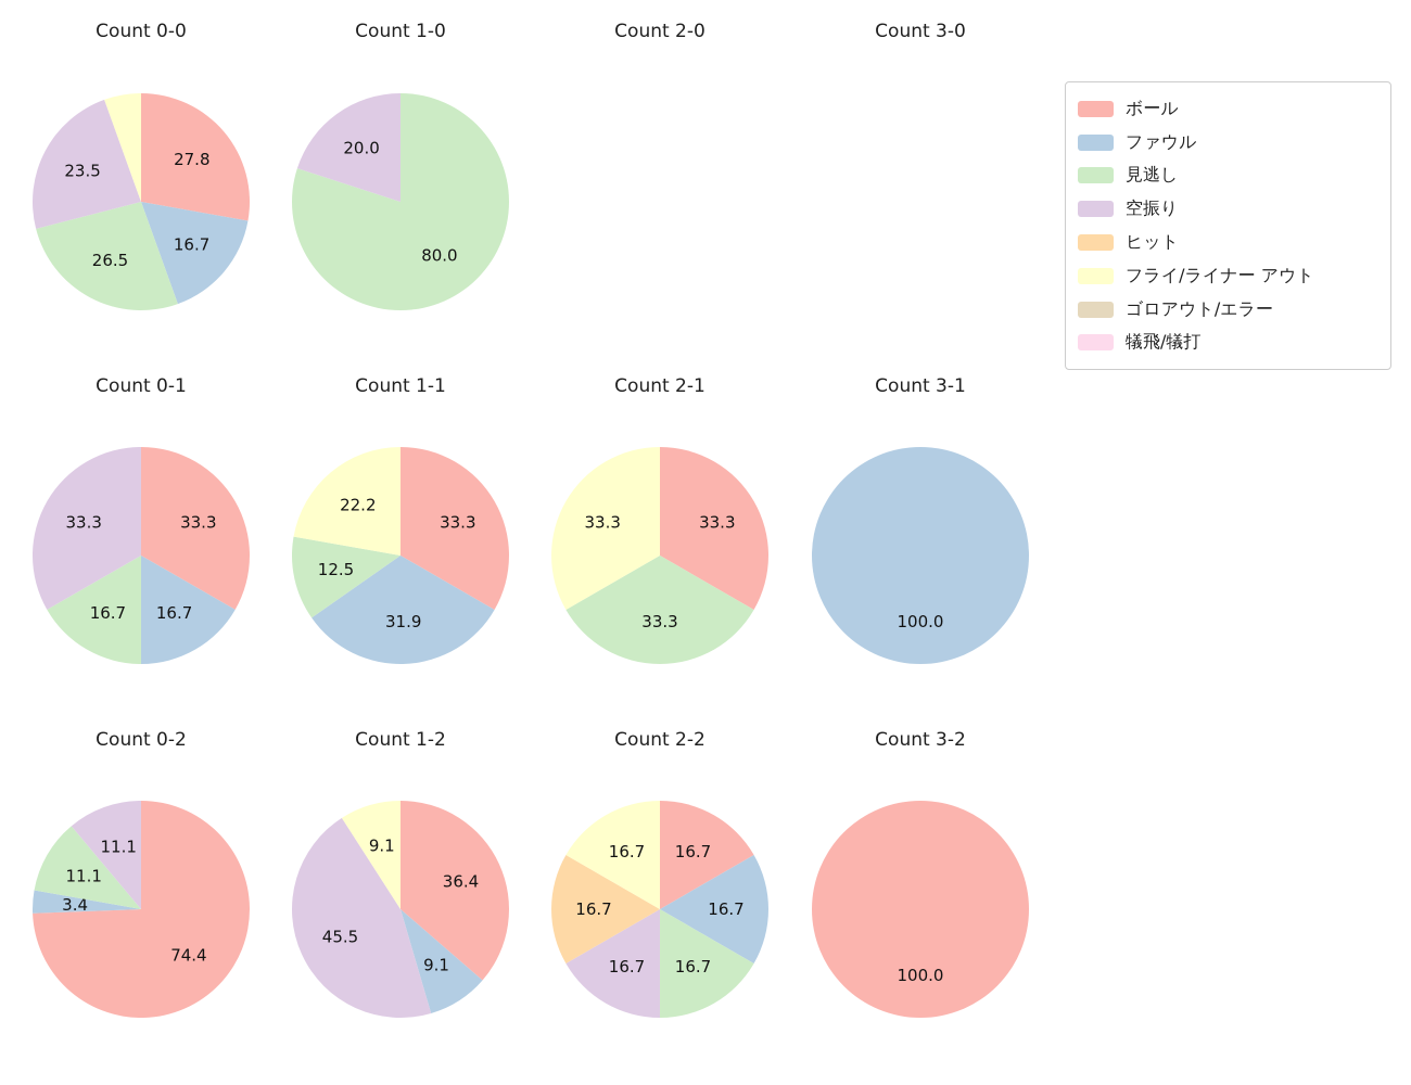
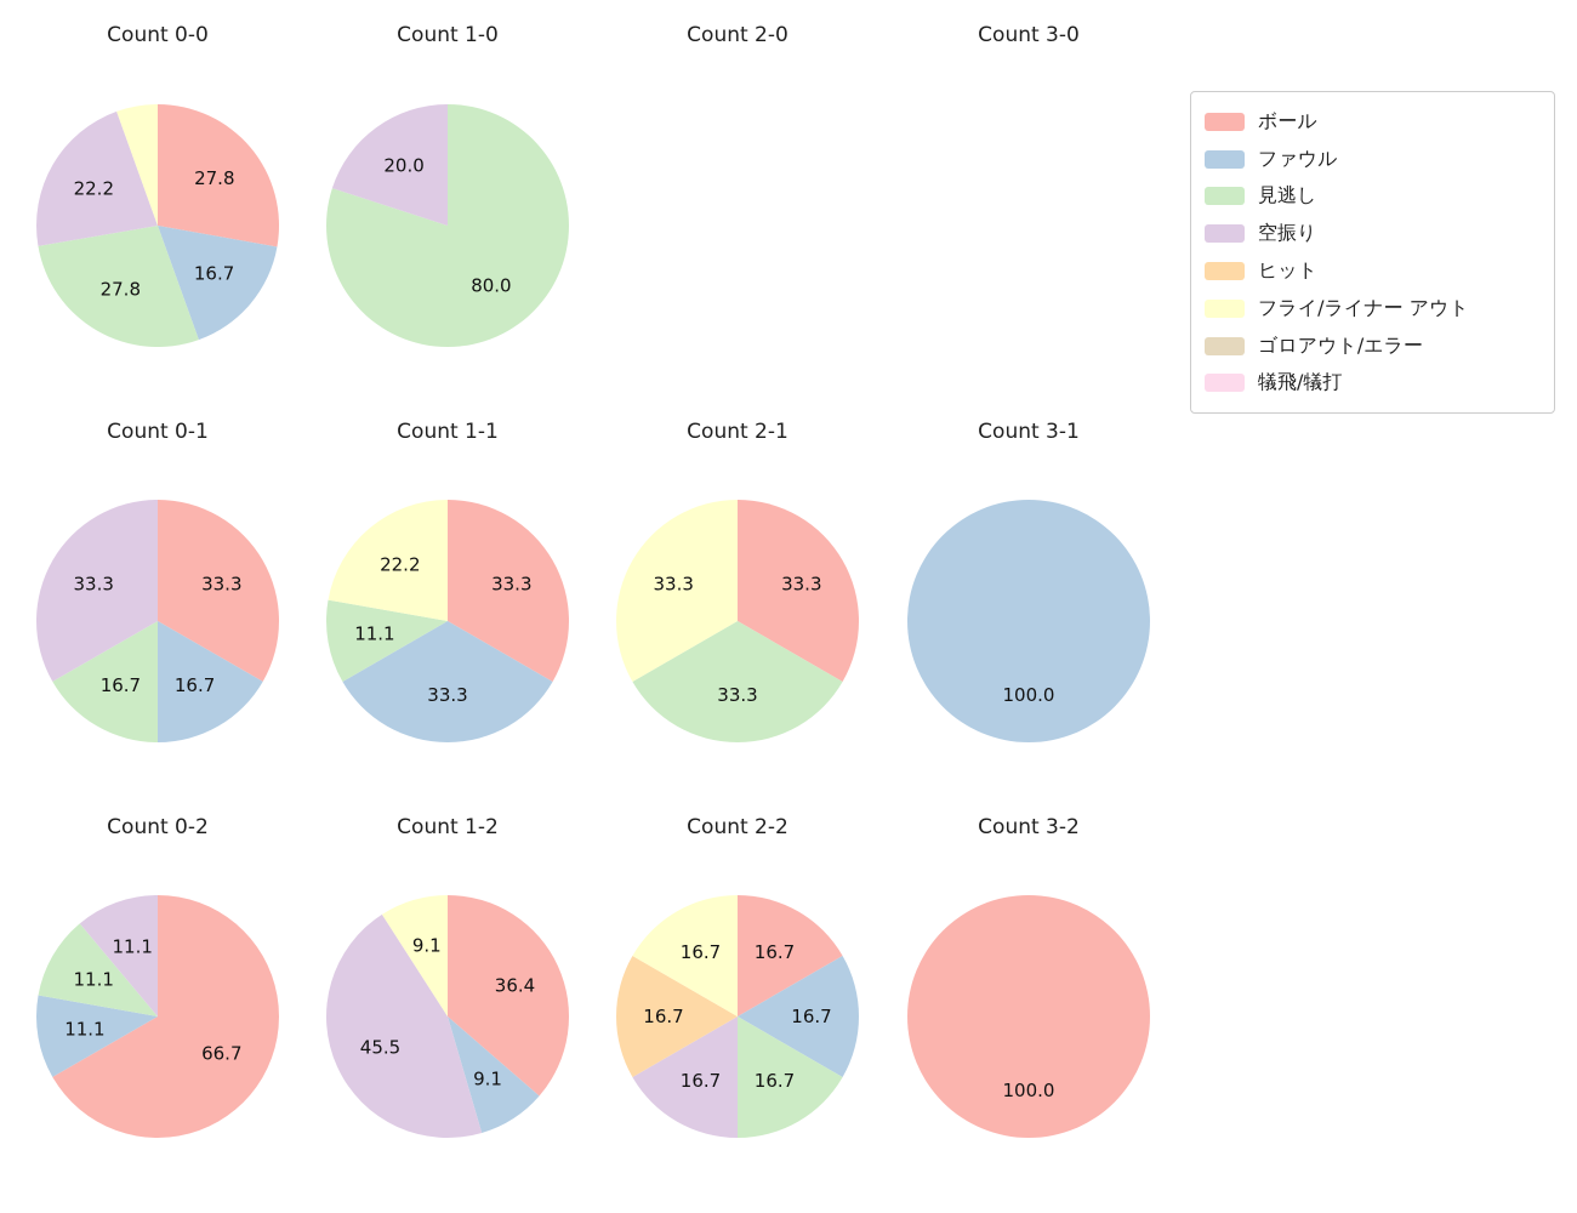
Count 0-0/見逃し: 26.5 -> 27.8
Count 0-0/空振り: 23.5 -> 22.2
Count 1-1/ファウル: 31.9 -> 33.3
Count 1-1/見逃し: 12.5 -> 11.1
Count 0-2/ボール: 74.4 -> 66.7
Count 0-2/ファウル: 3.4 -> 11.1
